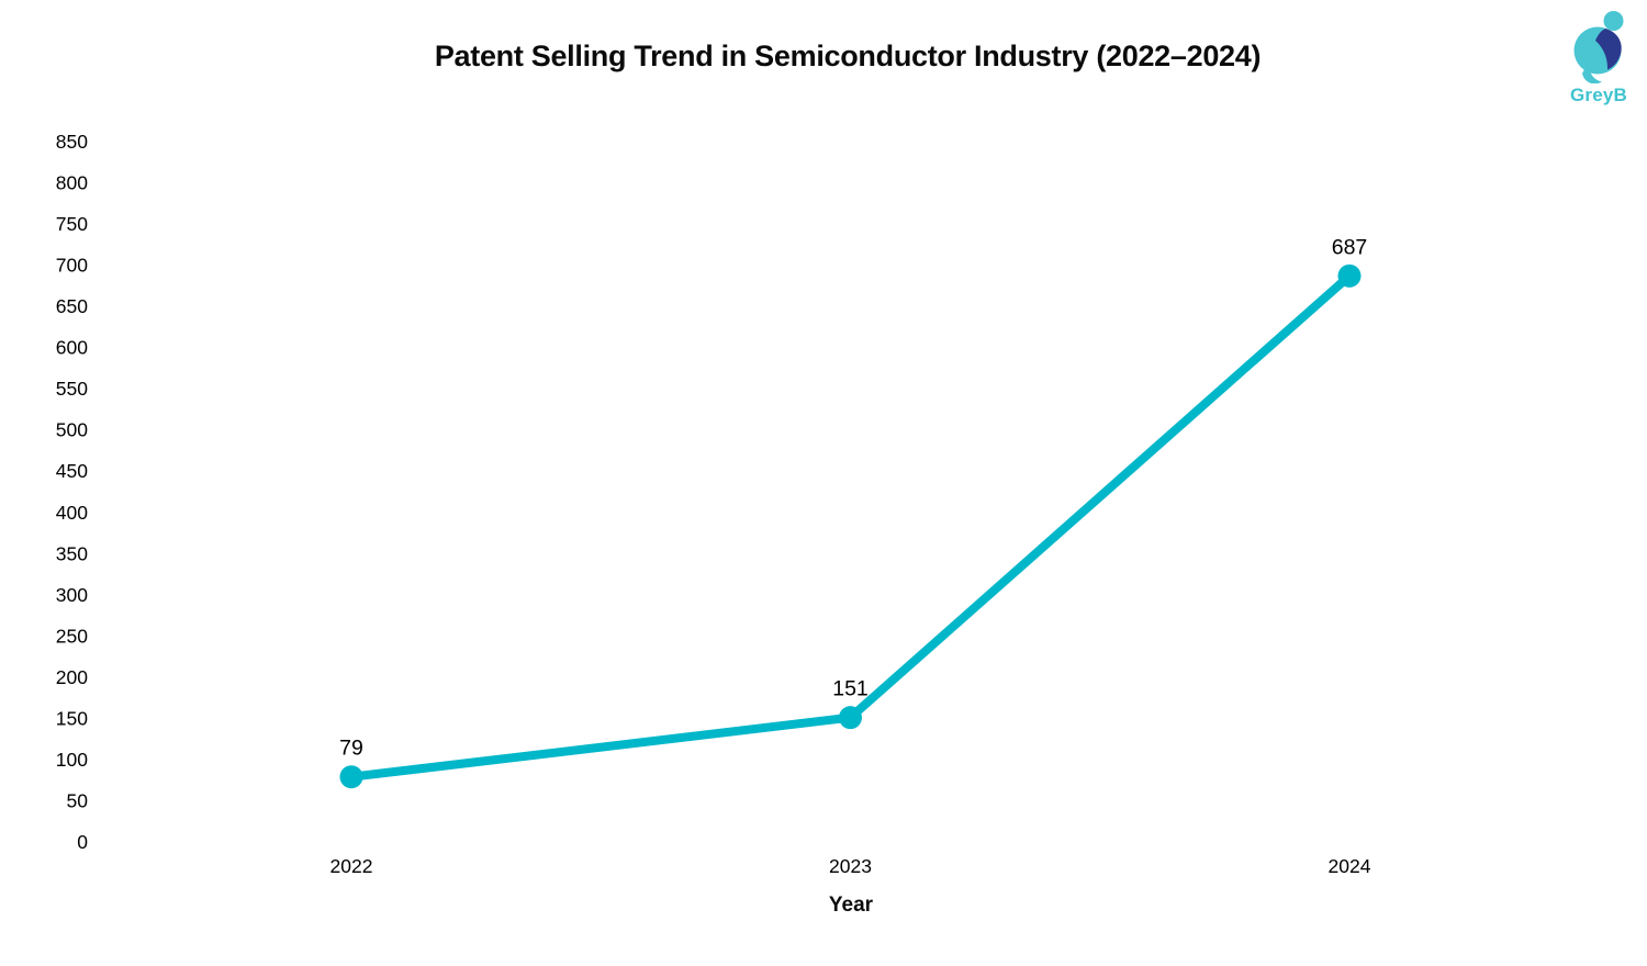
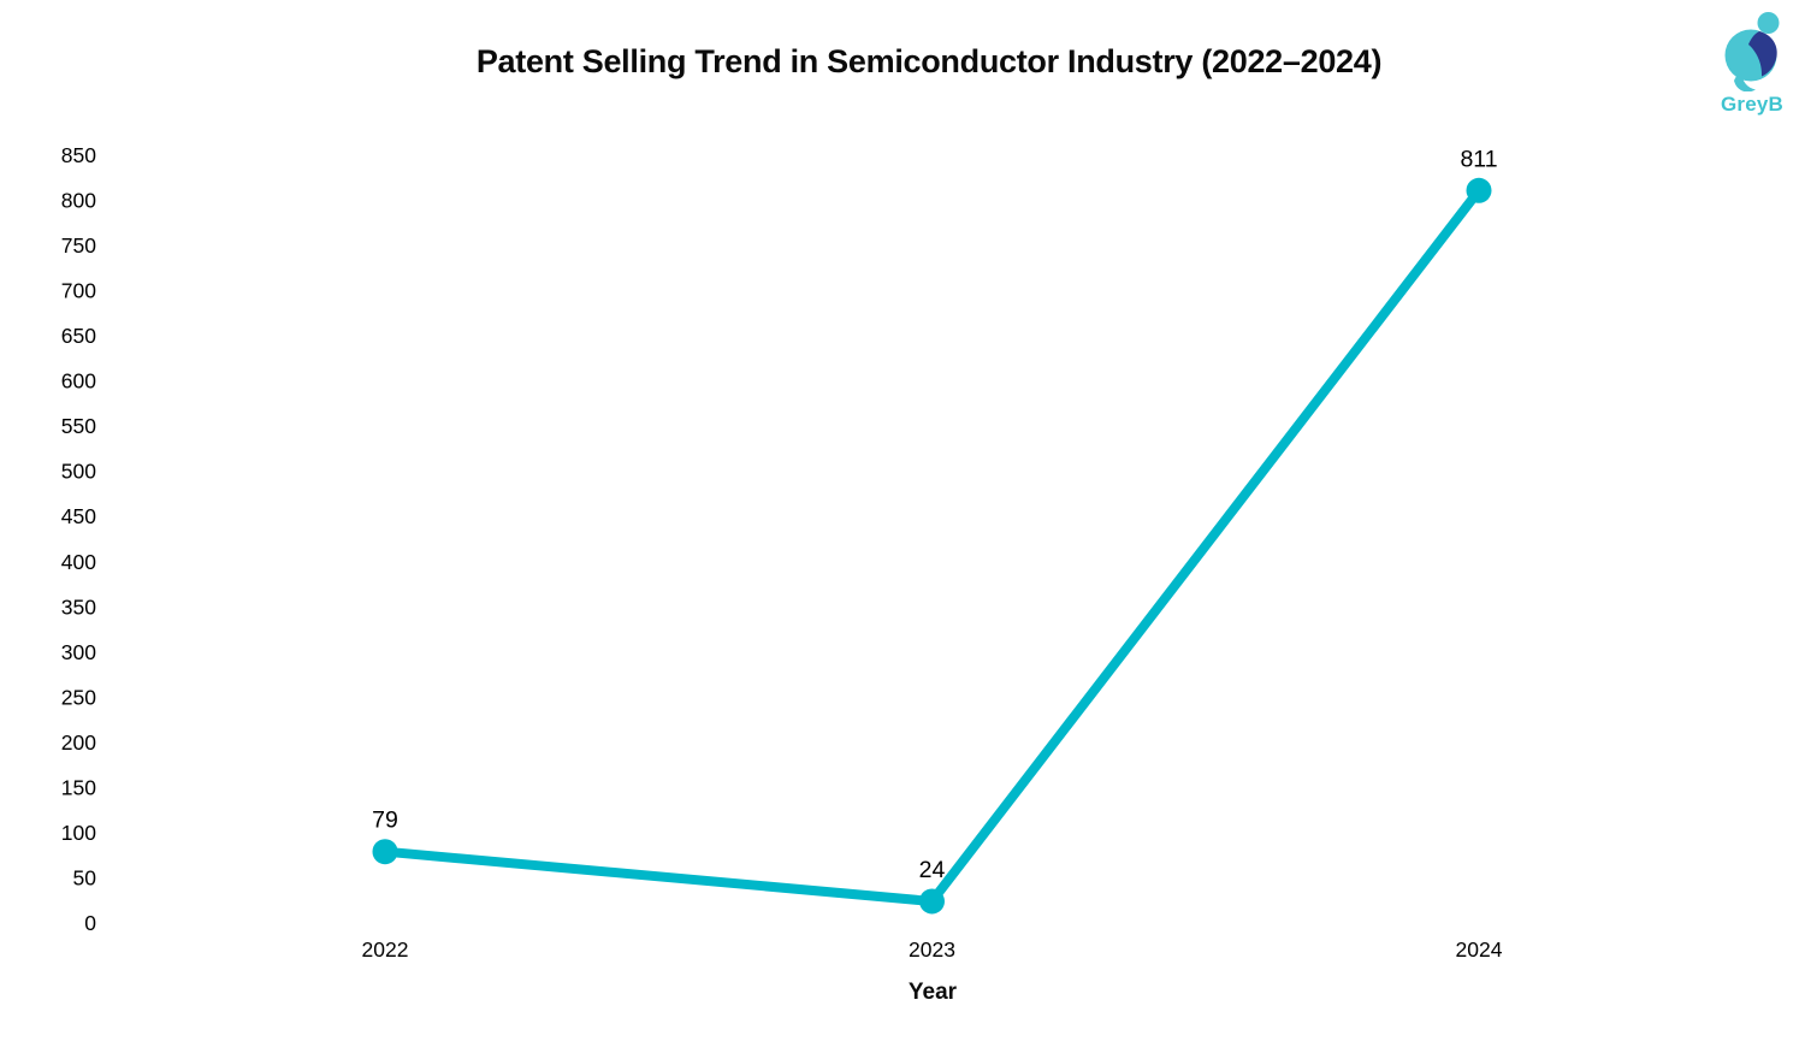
2023: 151 -> 24
2024: 687 -> 811
